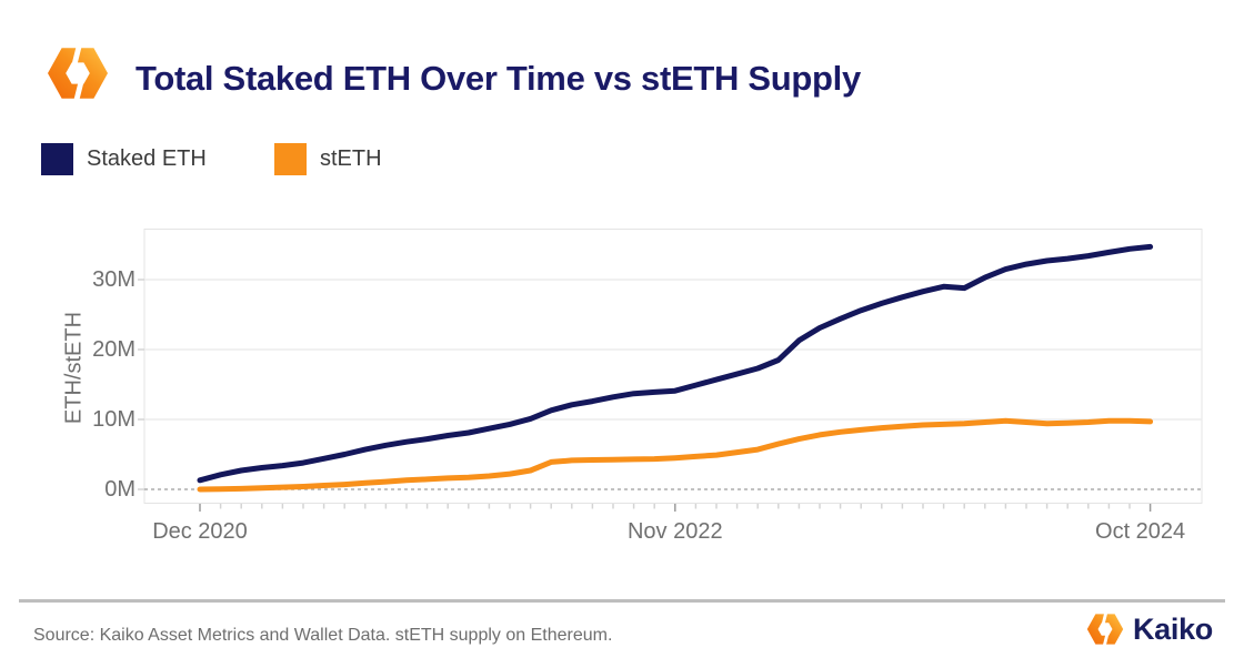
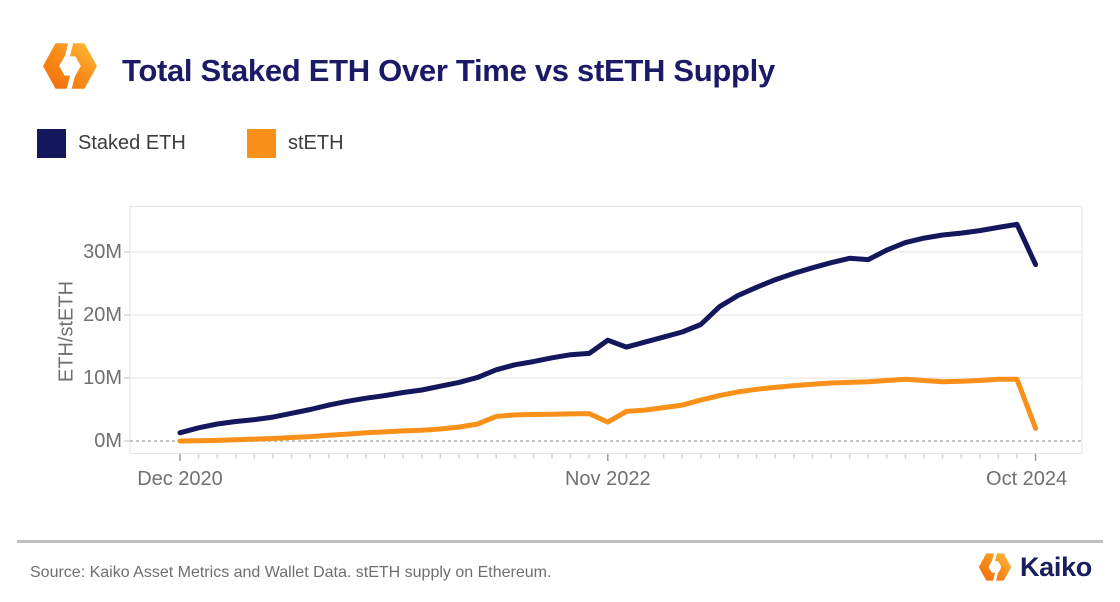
Staked ETH/Nov 2022: 14M -> 16M
stETH/Nov 2022: 4M -> 3M
Staked ETH/Oct 2024: 35M -> 28M
stETH/Oct 2024: 10M -> 2M
